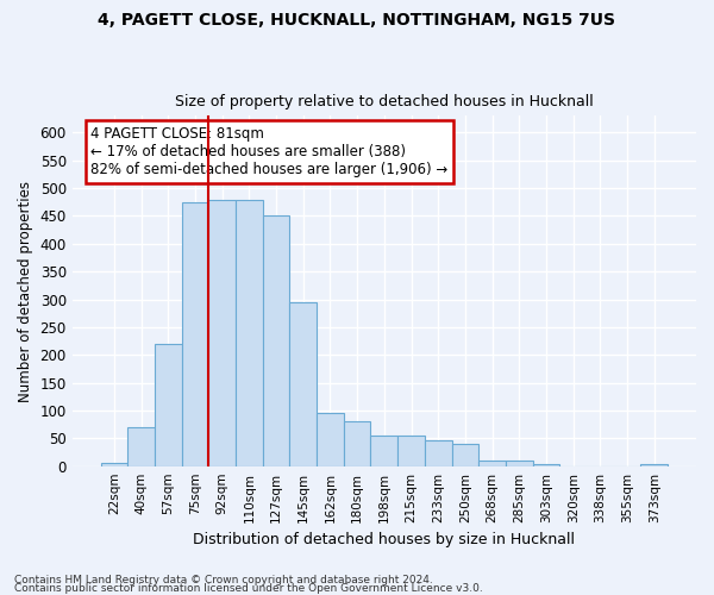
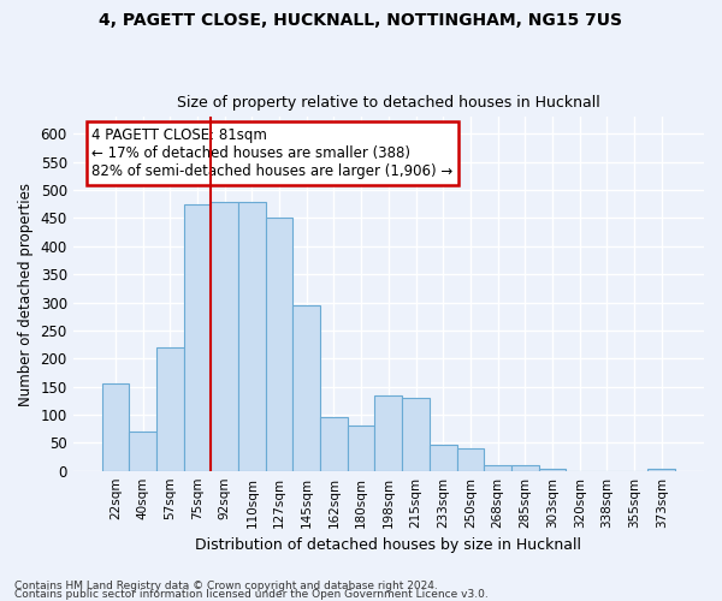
22sqm: 5 -> 155
198sqm: 55 -> 135
215sqm: 55 -> 130
